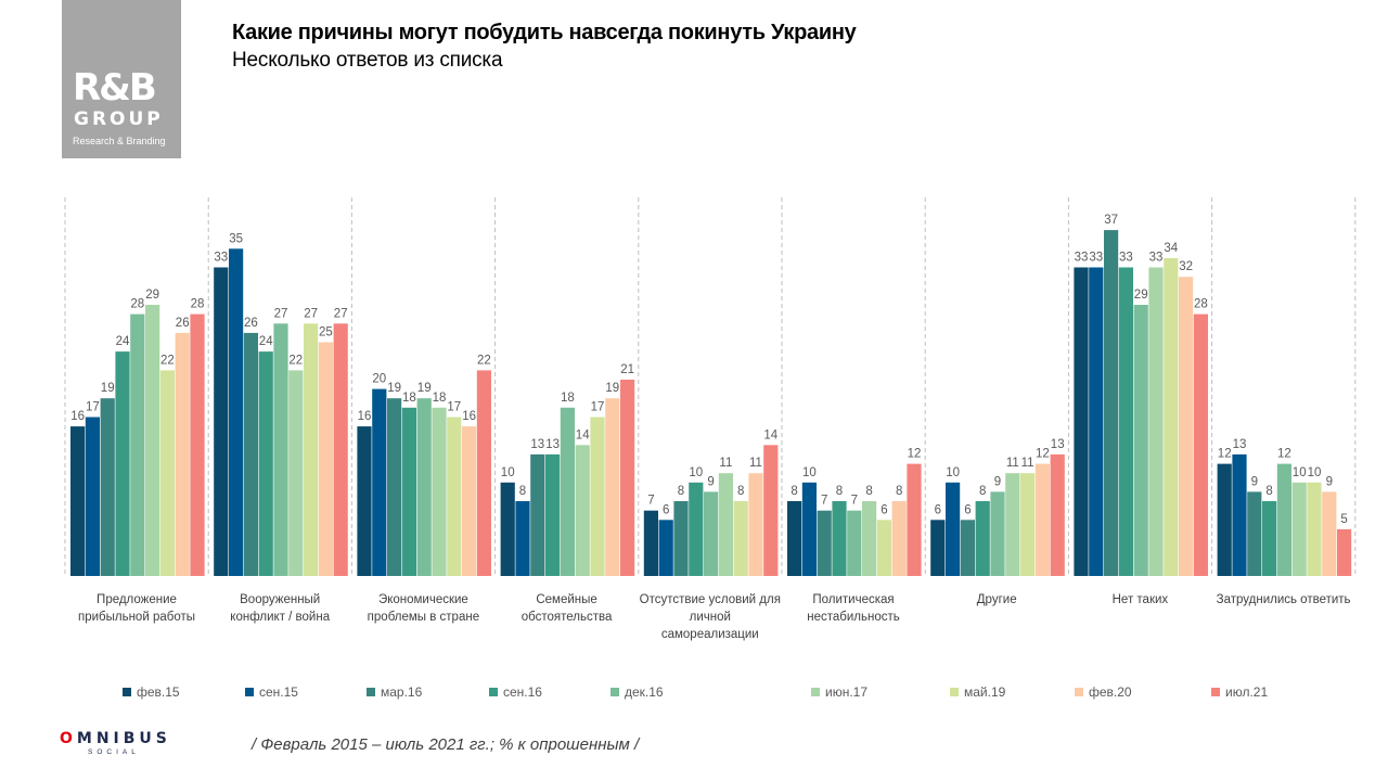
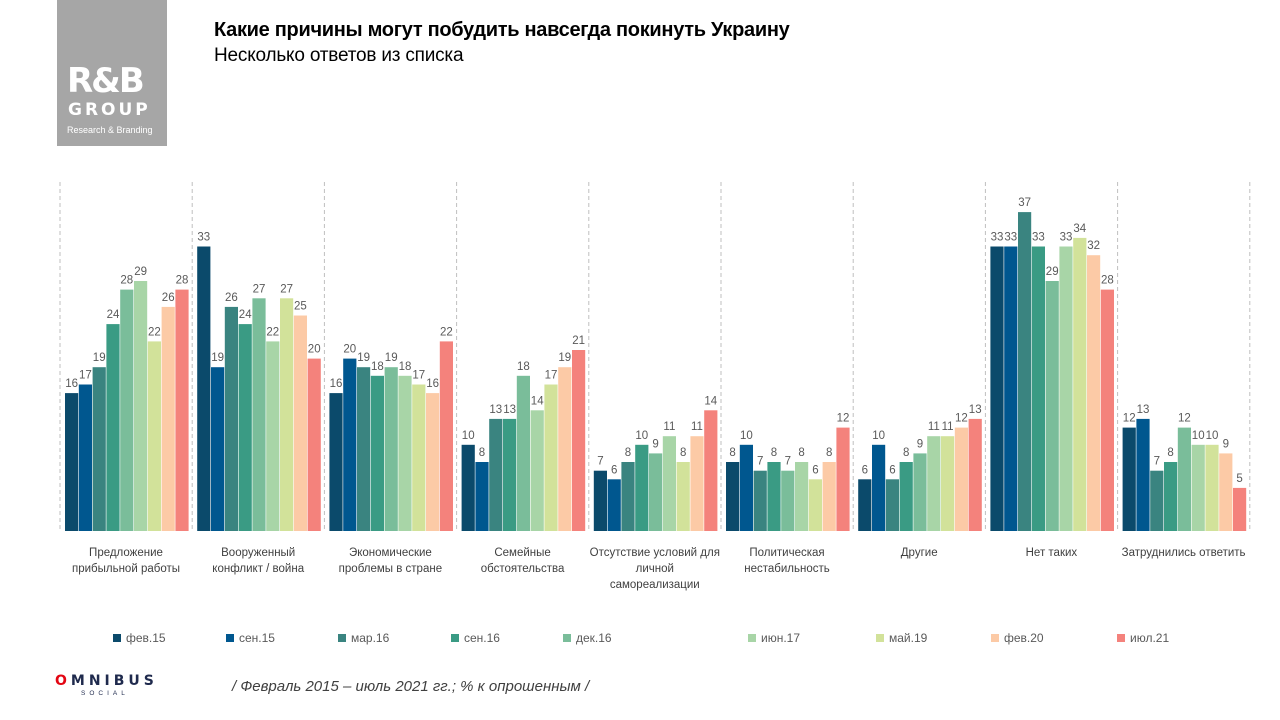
сен.15/Вооруженный конфликт / война: 35 -> 19
июл.21/Вооруженный конфликт / война: 27 -> 20
мар.16/Затруднились ответить: 9 -> 7
